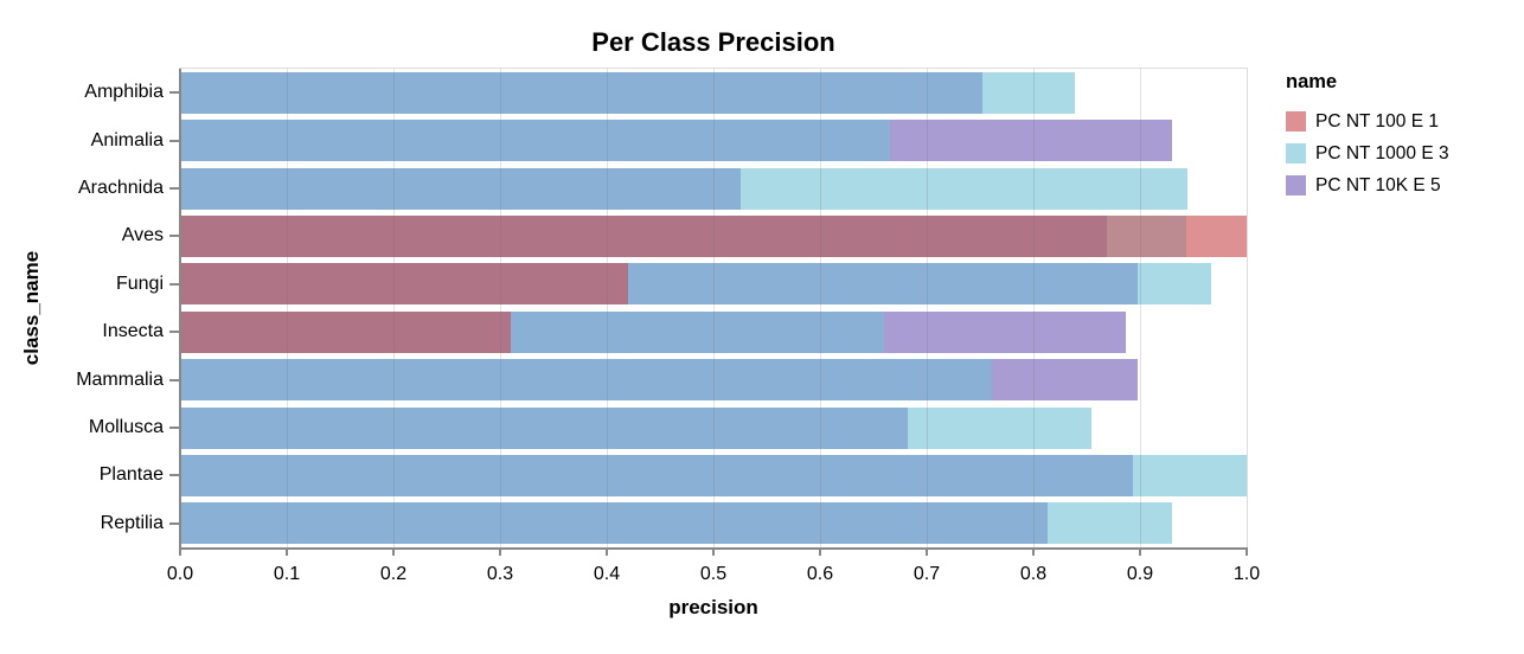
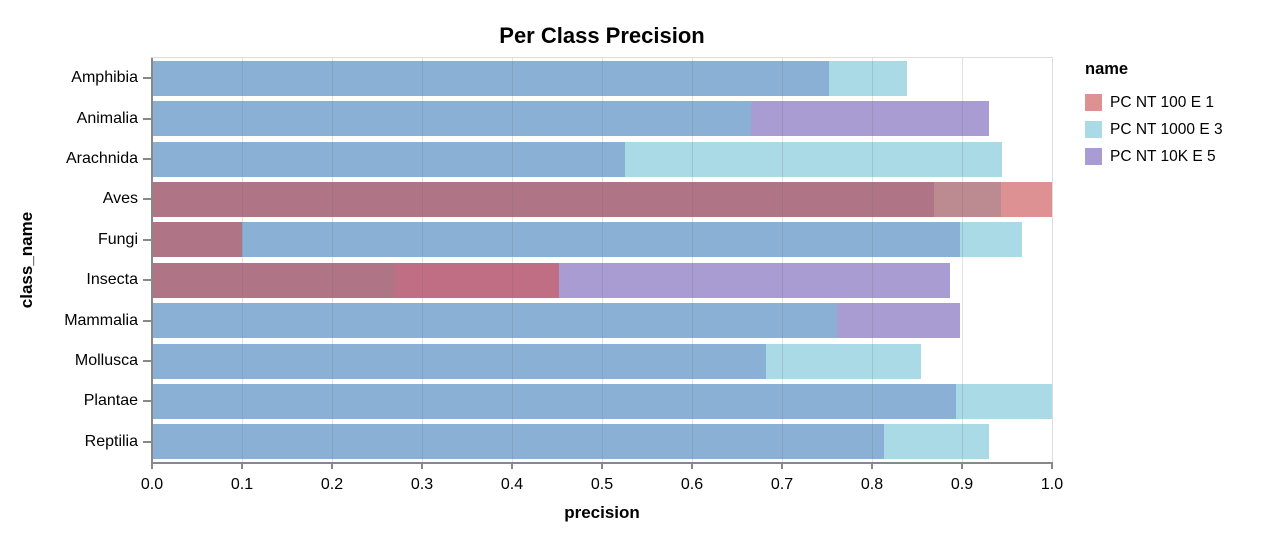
PC NT 100 E 1/Fungi: 0.42 -> 0.10
PC NT 100 E 1/Insecta: 0.31 -> 0.45
PC NT 1000 E 3/Insecta: 0.66 -> 0.27
